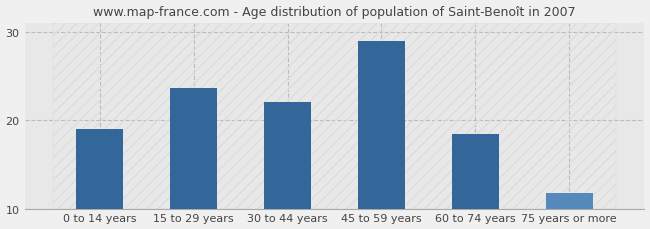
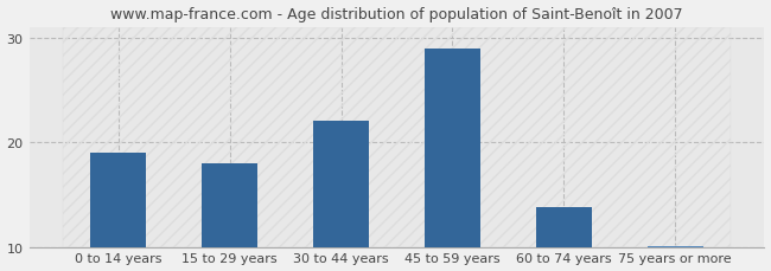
15 to 29 years: 23.6 -> 18.0
60 to 74 years: 18.4 -> 13.8
75 years or more: 11.8 -> 10.1
